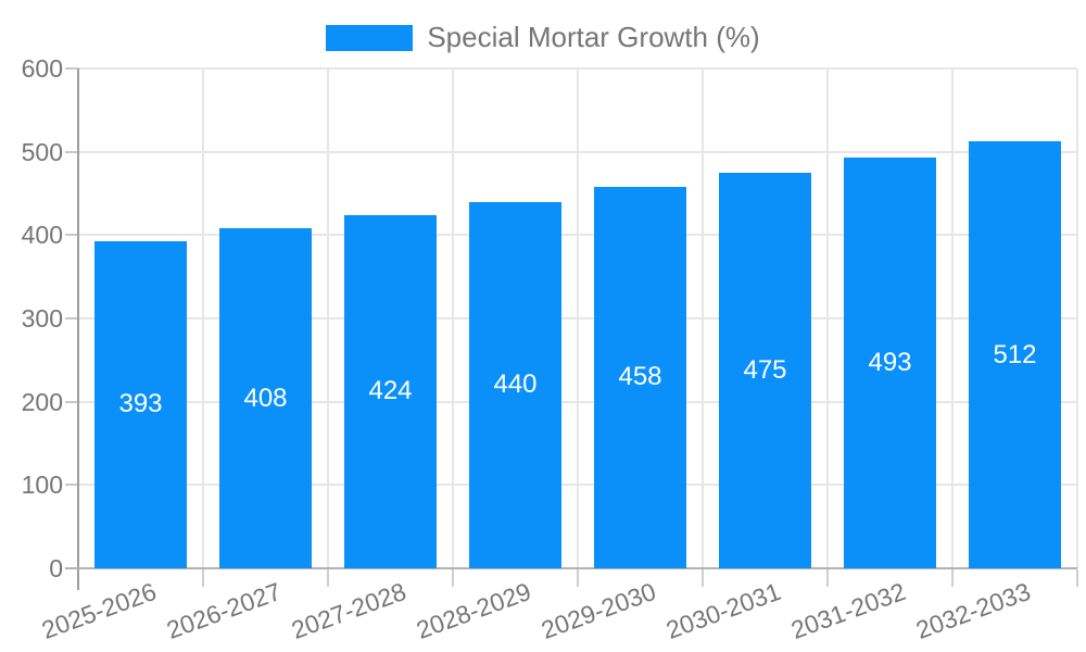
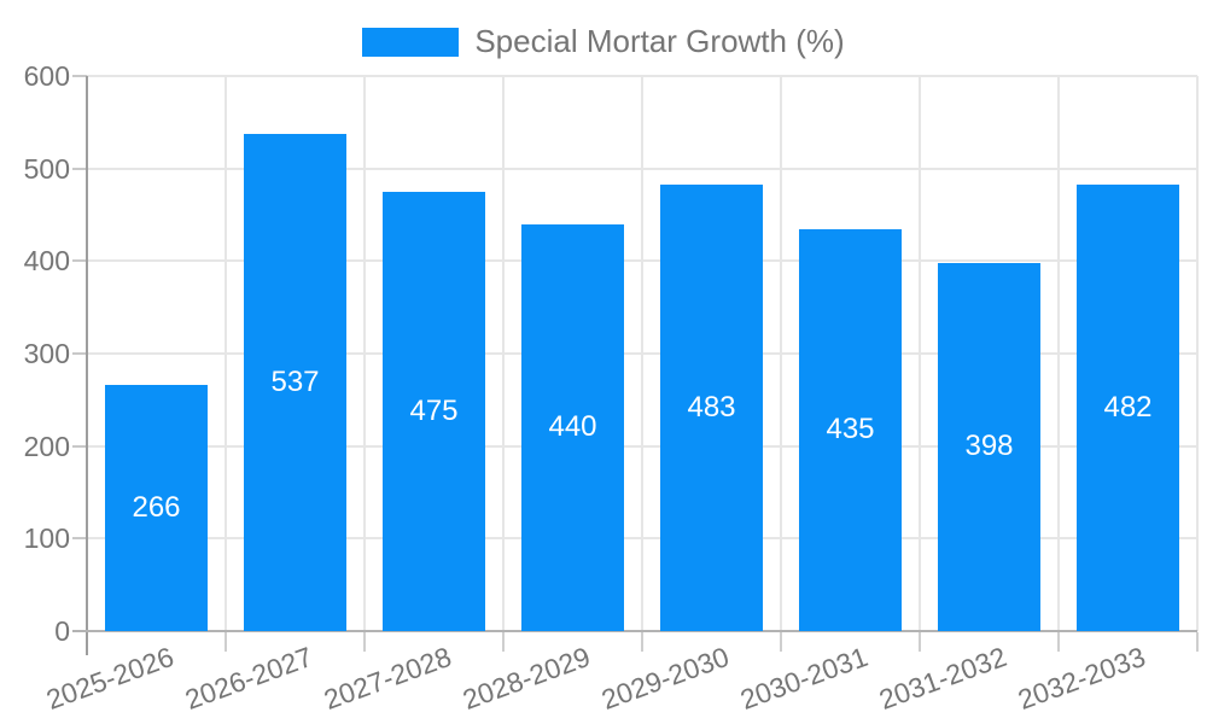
2025-2026: 393 -> 266
2026-2027: 408 -> 537
2027-2028: 424 -> 475
2029-2030: 458 -> 483
2030-2031: 475 -> 435
2031-2032: 493 -> 398
2032-2033: 512 -> 482
